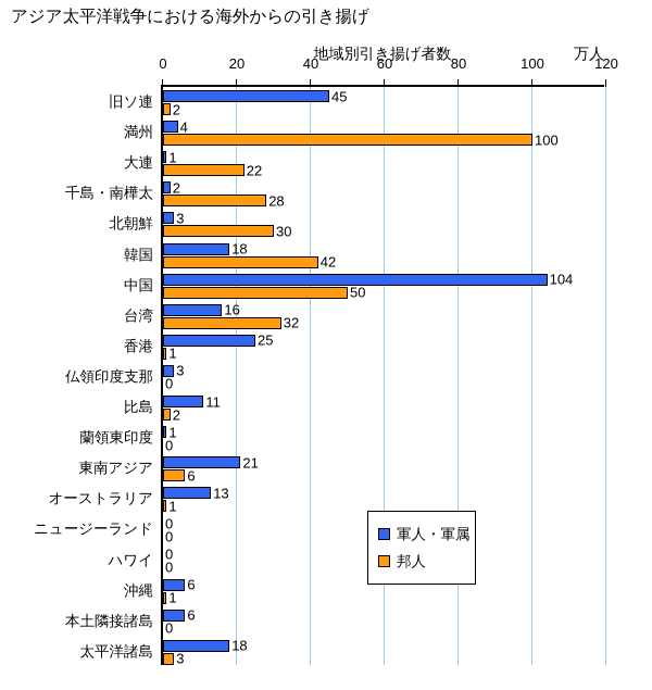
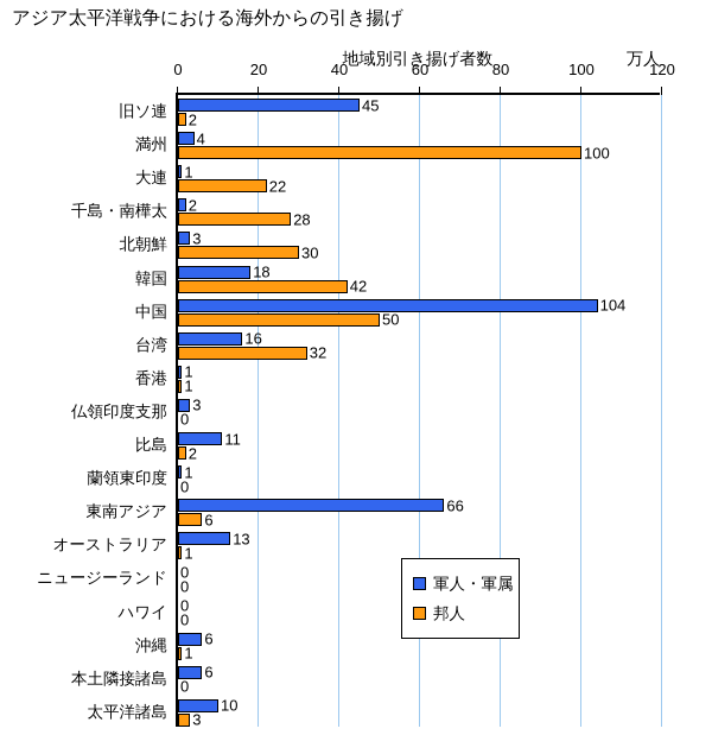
軍人・軍属/香港: 25 -> 1
軍人・軍属/東南アジア: 21 -> 66
軍人・軍属/太平洋諸島: 18 -> 10
